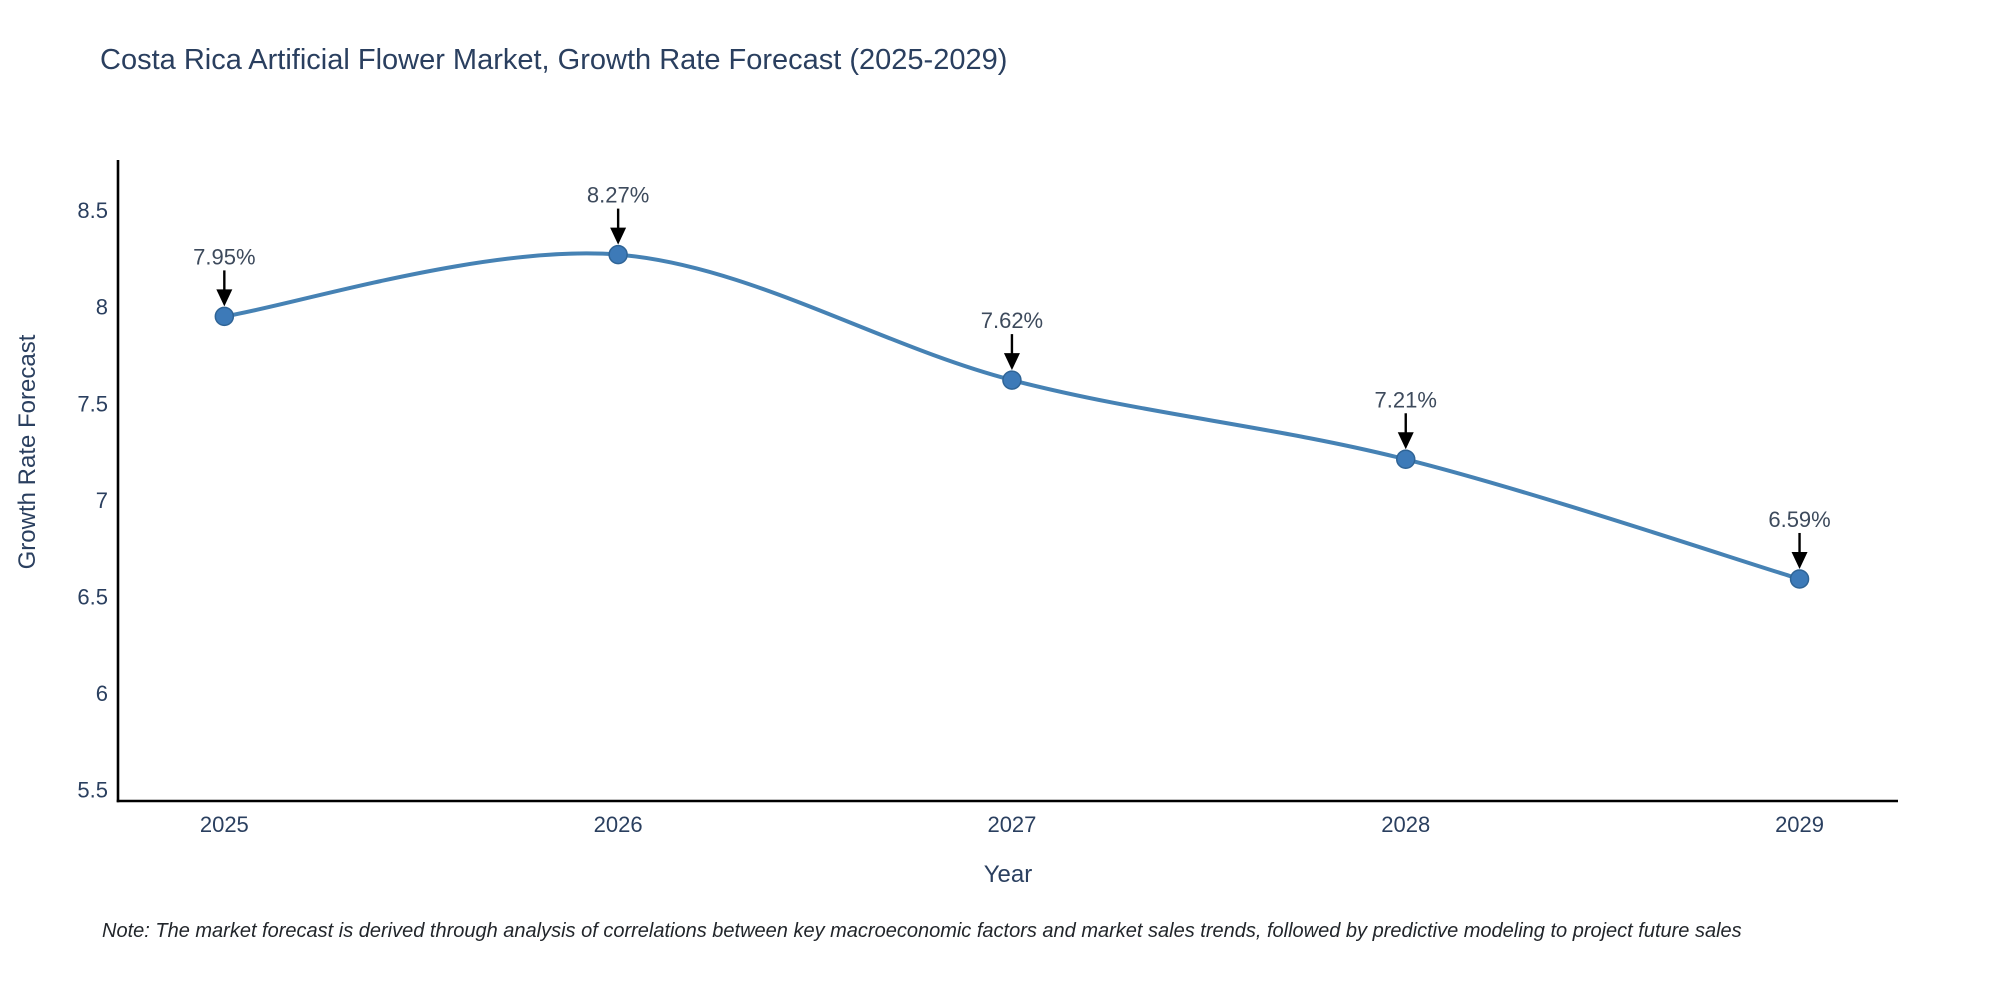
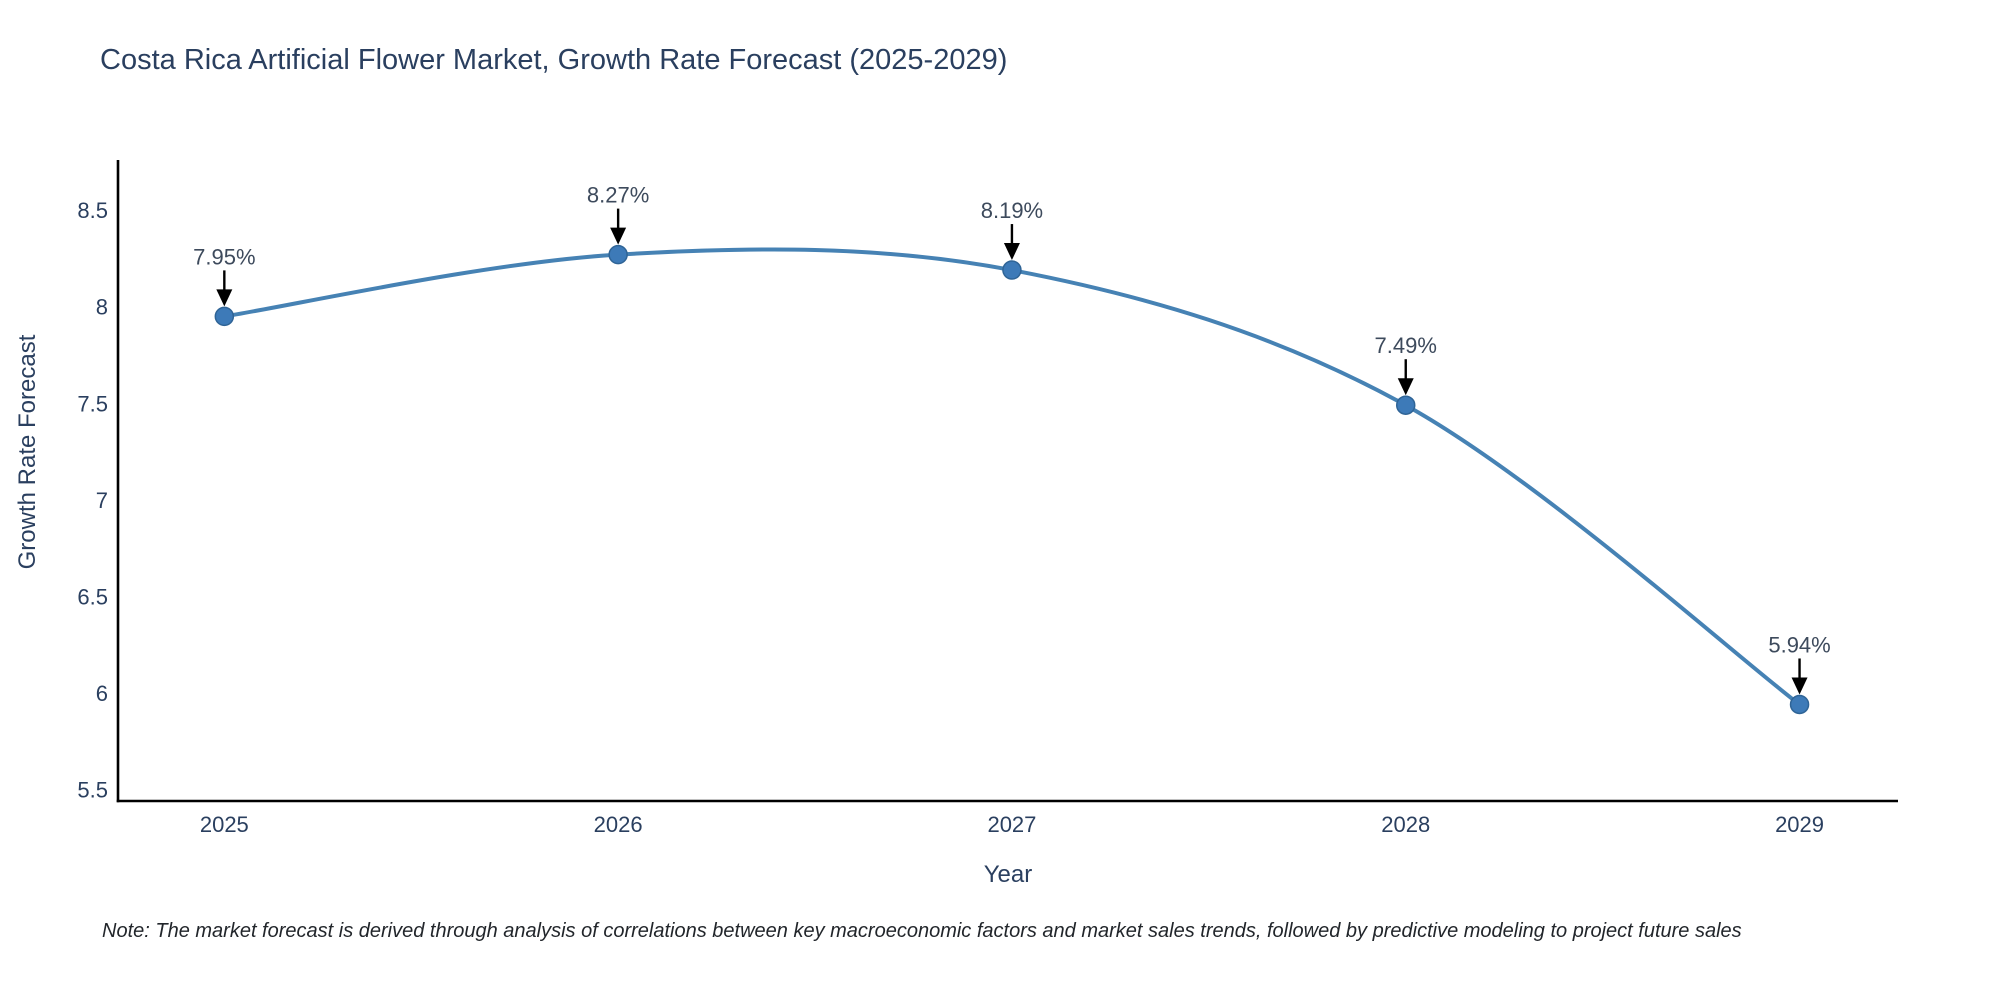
2027: 7.62% -> 8.19%
2028: 7.21% -> 7.49%
2029: 6.59% -> 5.94%
